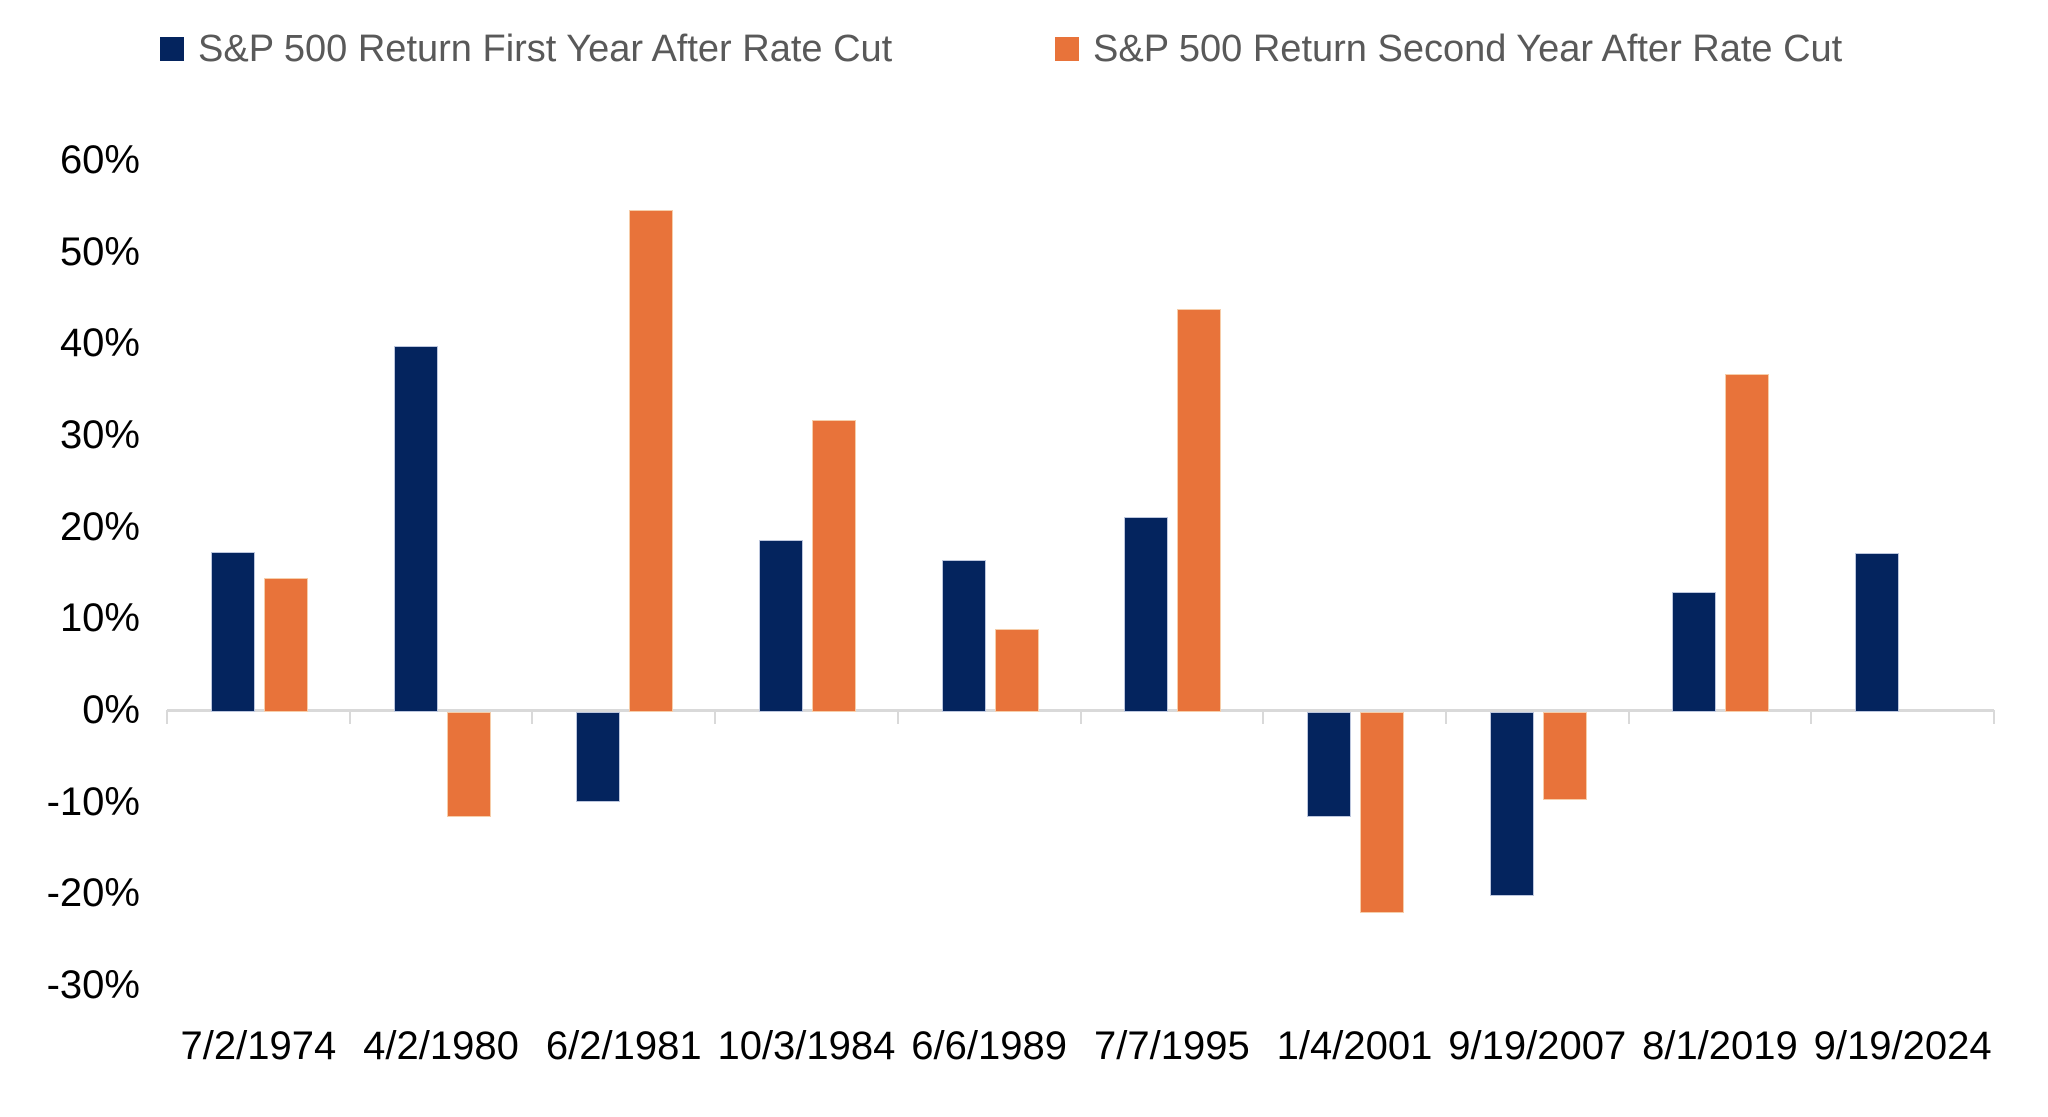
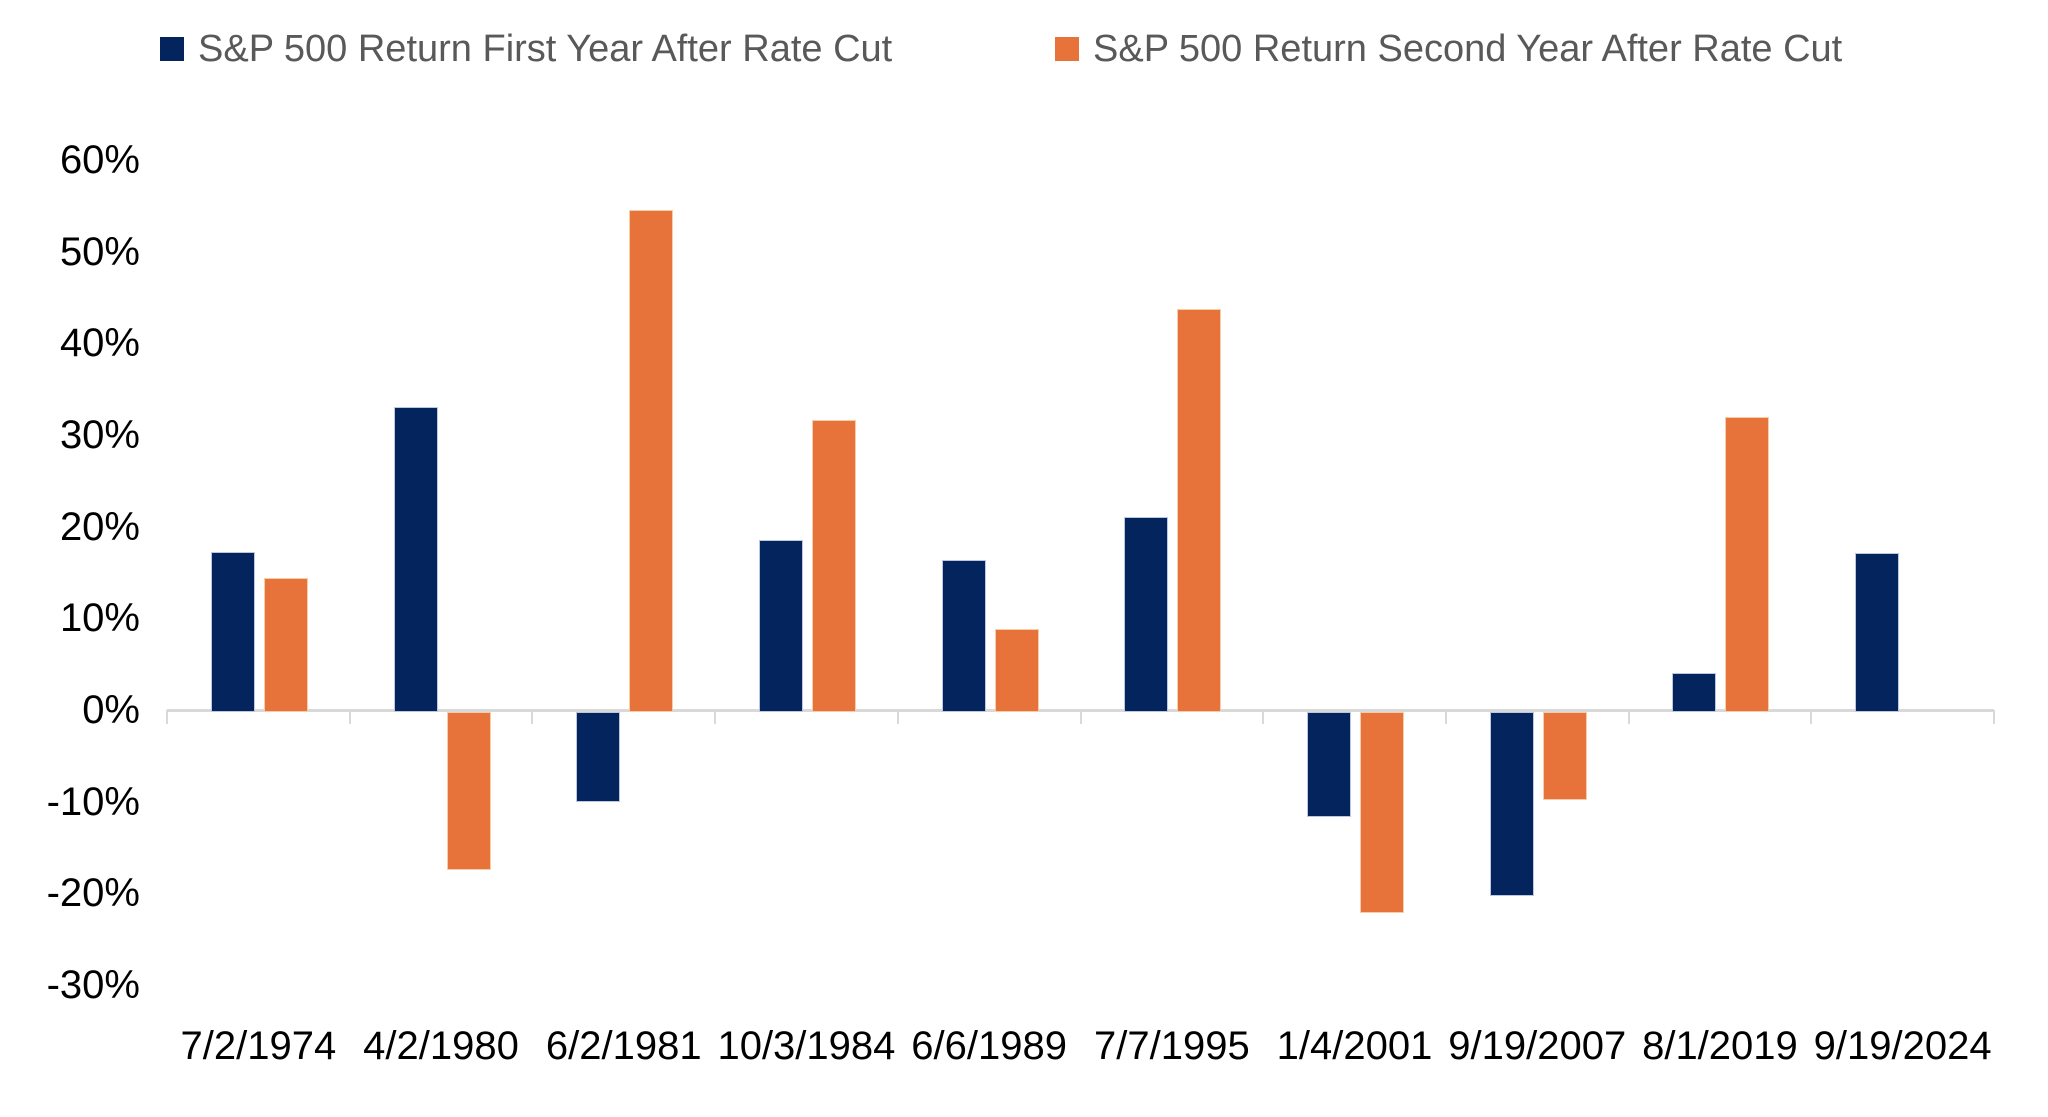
S&P 500 Return First Year After Rate Cut/4/2/1980: 40% -> 33%
S&P 500 Return Second Year After Rate Cut/4/2/1980: -11% -> -17%
S&P 500 Return First Year After Rate Cut/8/1/2019: 13% -> 4%
S&P 500 Return Second Year After Rate Cut/8/1/2019: 37% -> 32%
